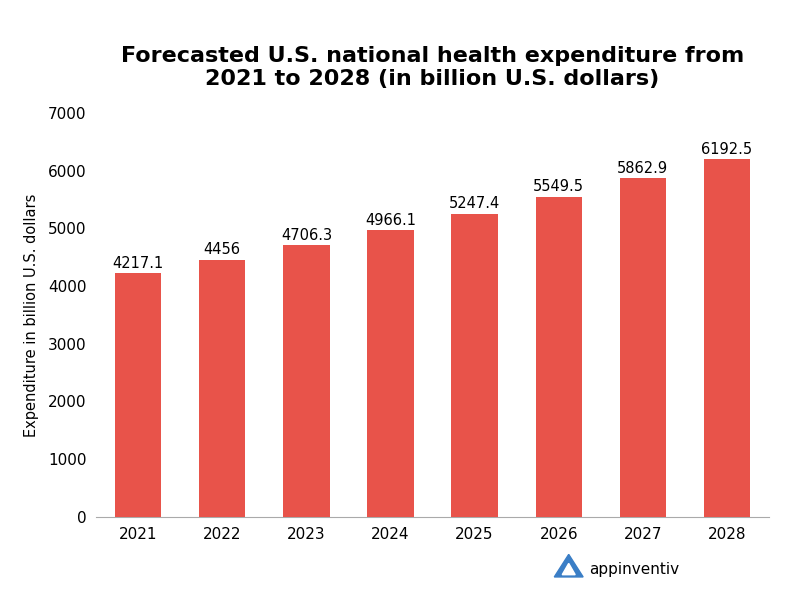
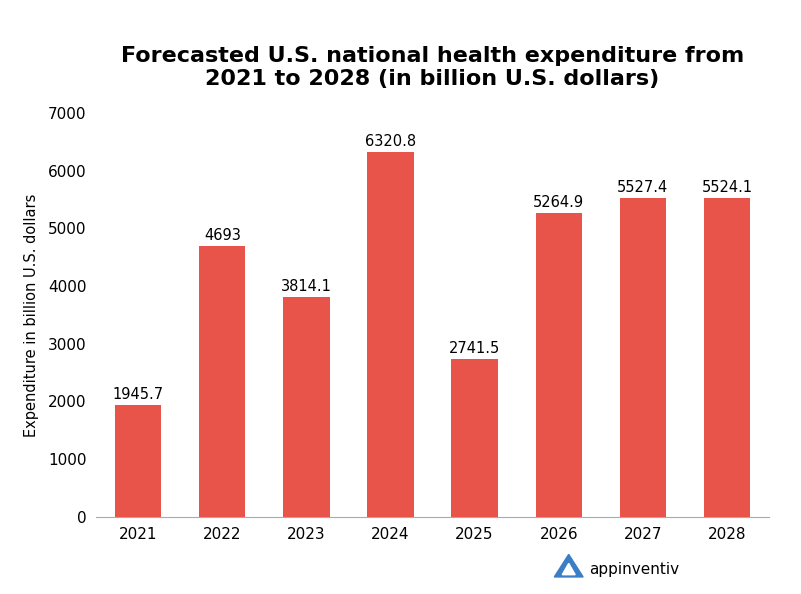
2021: 4217.1 -> 1945.7
2022: 4456 -> 4693
2023: 4706.3 -> 3814.1
2024: 4966.1 -> 6320.8
2025: 5247.4 -> 2741.5
2026: 5549.5 -> 5264.9
2027: 5862.9 -> 5527.4
2028: 6192.5 -> 5524.1
